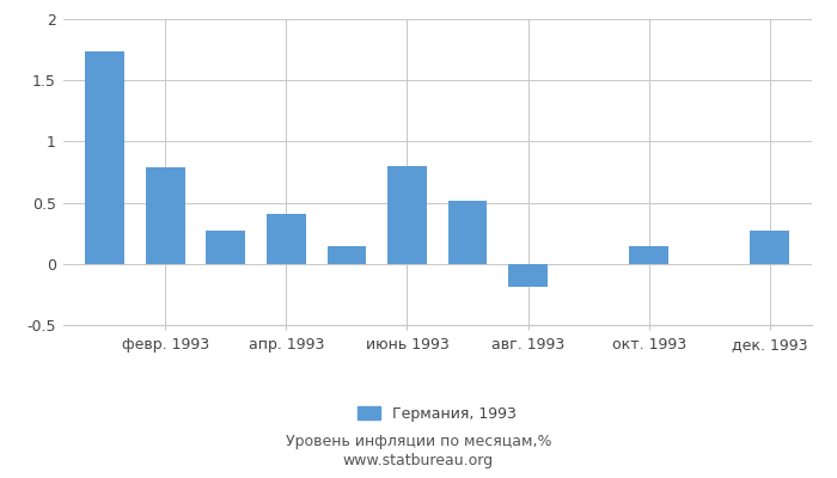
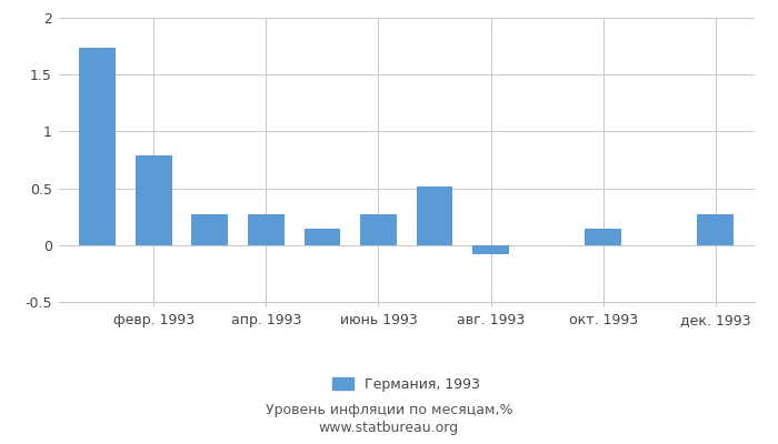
апр. 1993: 0.41 -> 0.27
июнь 1993: 0.80 -> 0.27
авг. 1993: -0.19 -> -0.08
